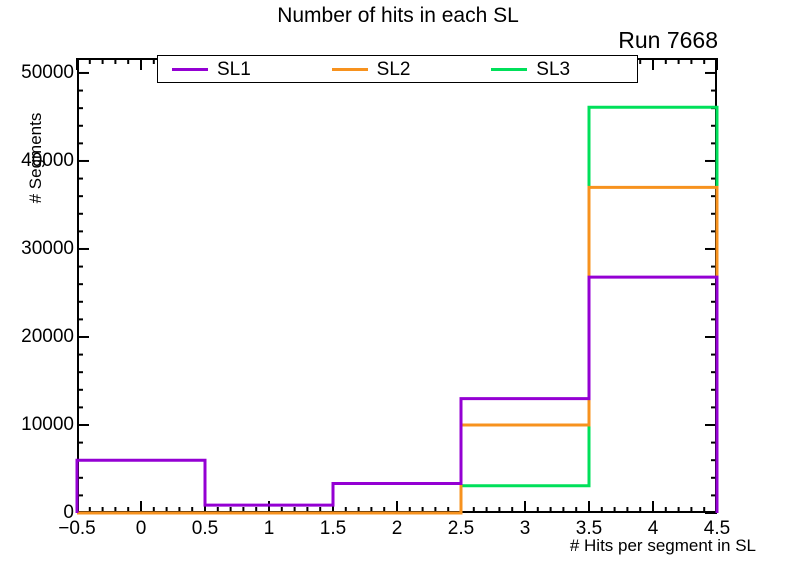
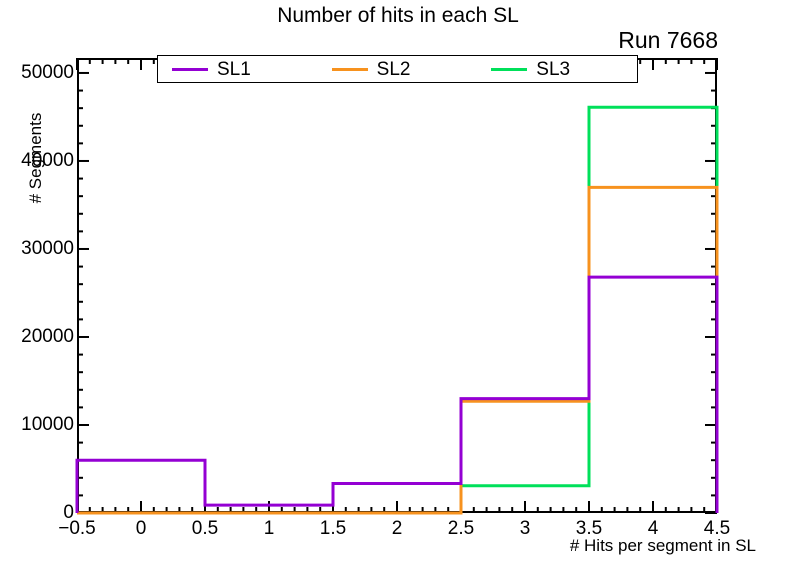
SL2/3: 10000 -> 13000
